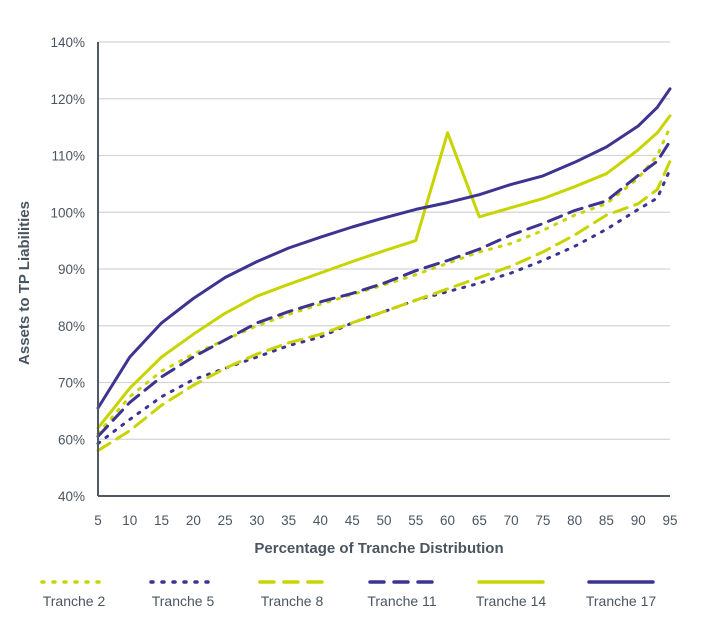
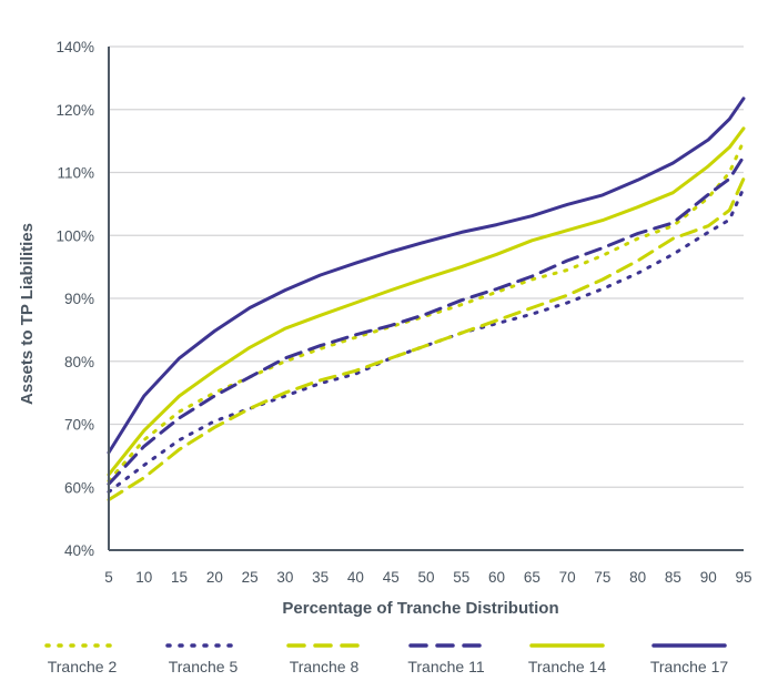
Tranche 14/60: 114% -> 97%
